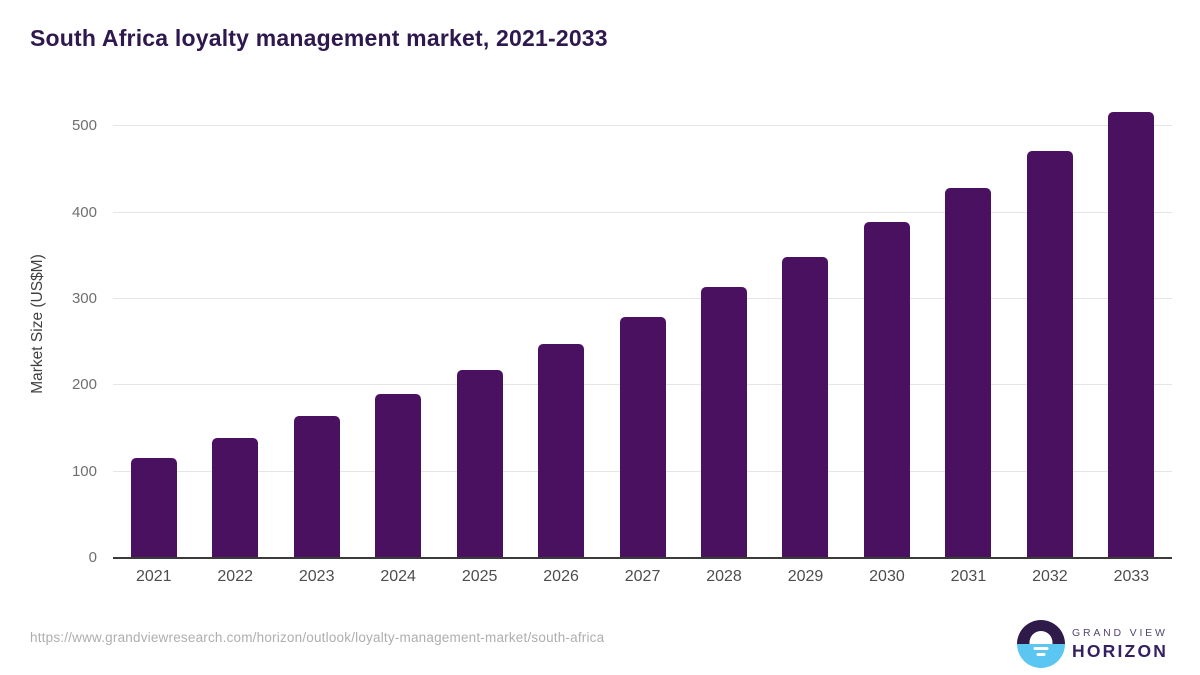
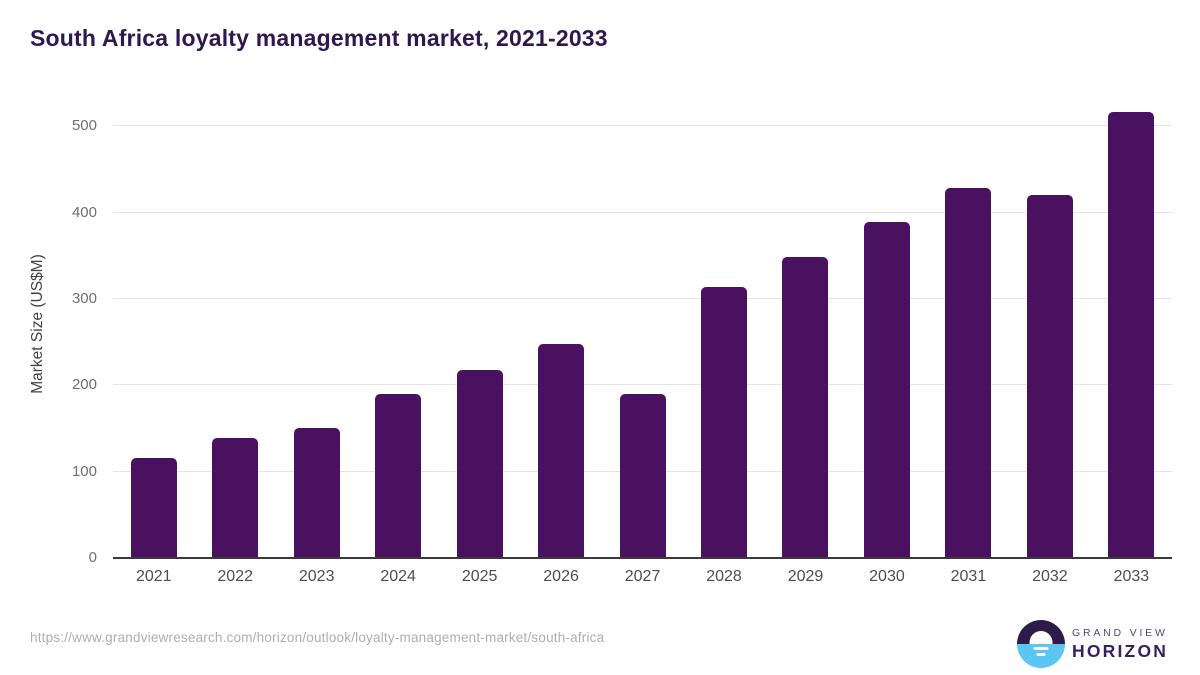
2023: 160 -> 150
2027: 280 -> 190
2032: 470 -> 420
